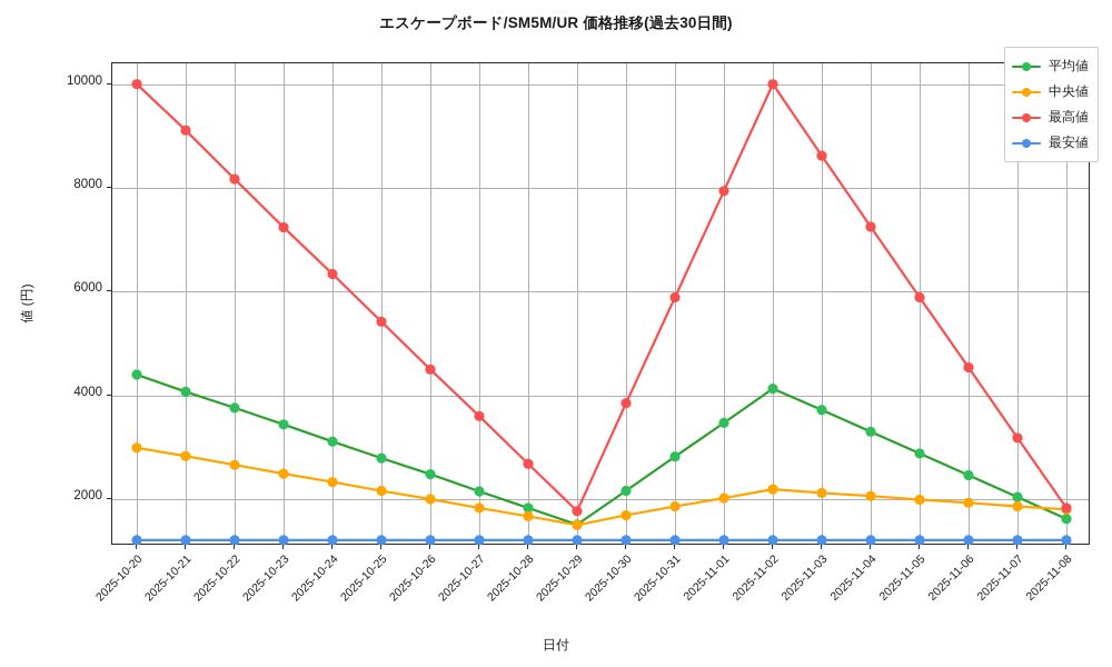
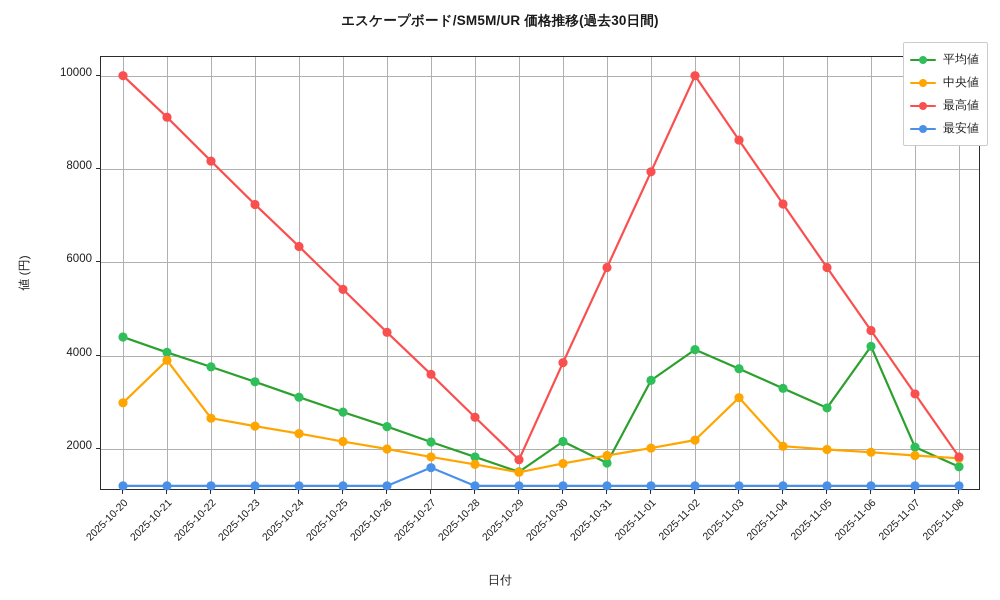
中央値/2025-10-21: 2800 -> 3900
最安値/2025-10-27: 1200 -> 1600
平均値/2025-10-31: 2800 -> 1700
中央値/2025-11-03: 2100 -> 3100
平均値/2025-11-06: 2500 -> 4200
